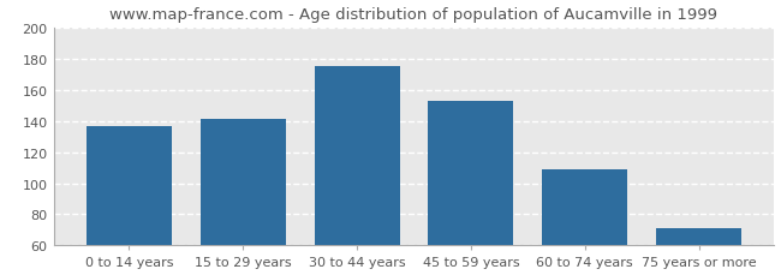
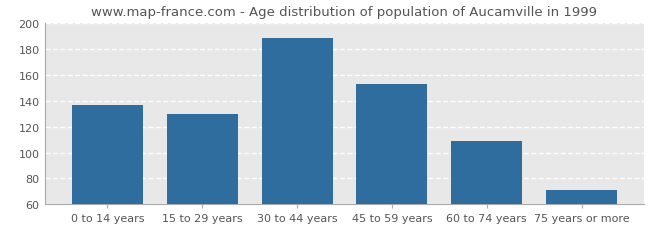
15 to 29 years: 141 -> 130
30 to 44 years: 175 -> 188
